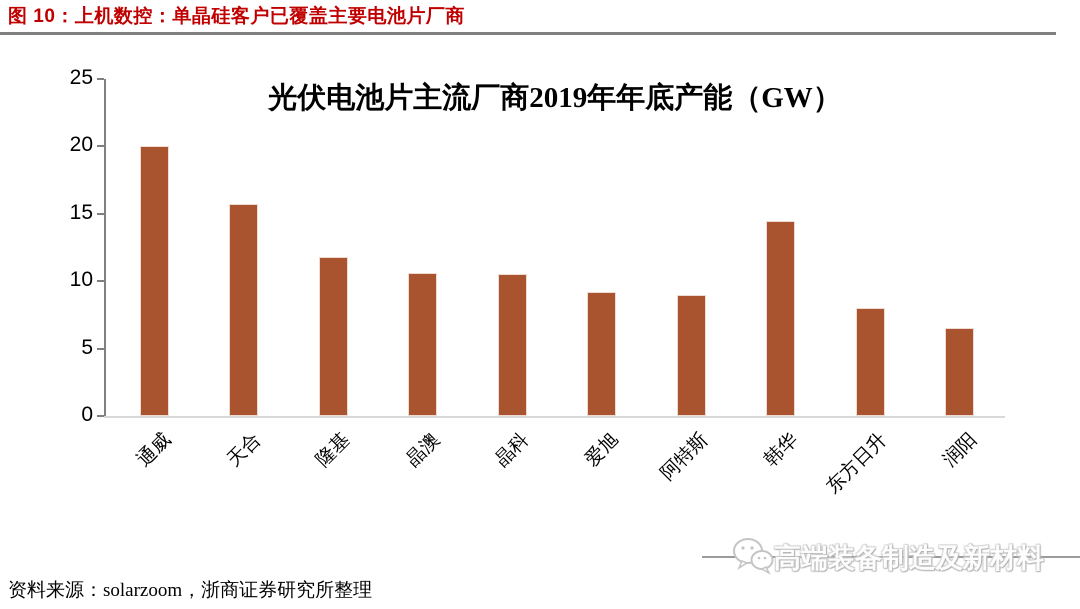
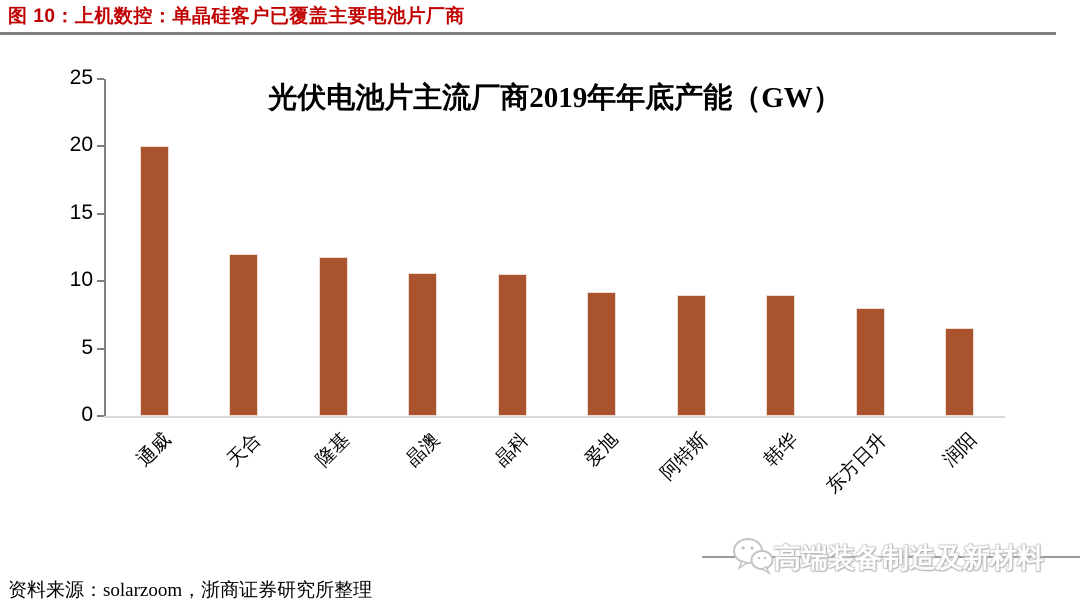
天合: 15.7 -> 12.0
韩华: 14.5 -> 9.0
